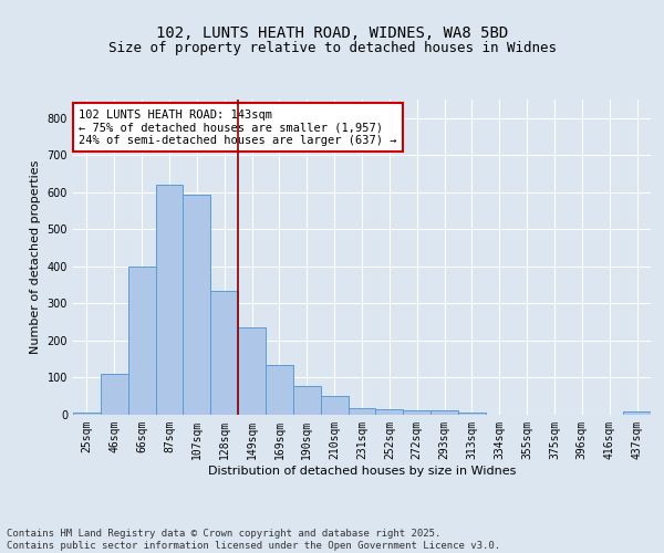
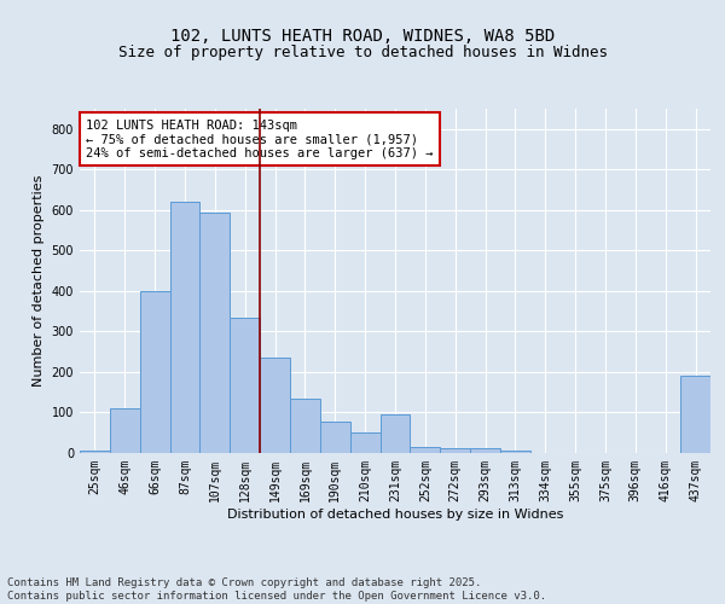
231sqm: 18 -> 95
437sqm: 8 -> 190
